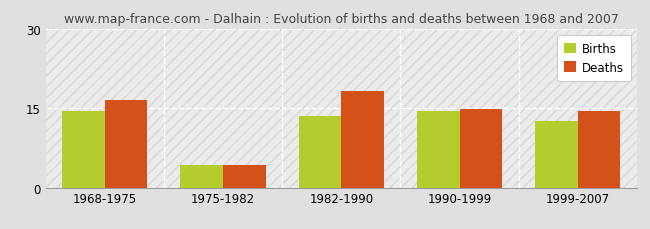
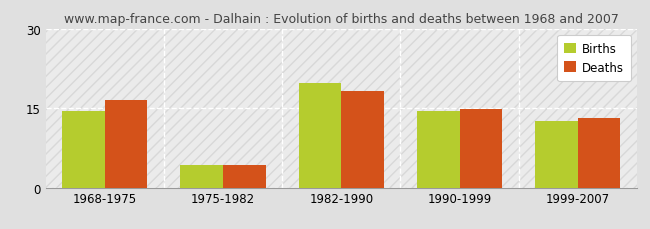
Births/1982-1990: 13.6 -> 19.8
Deaths/1999-2007: 14.4 -> 13.2
